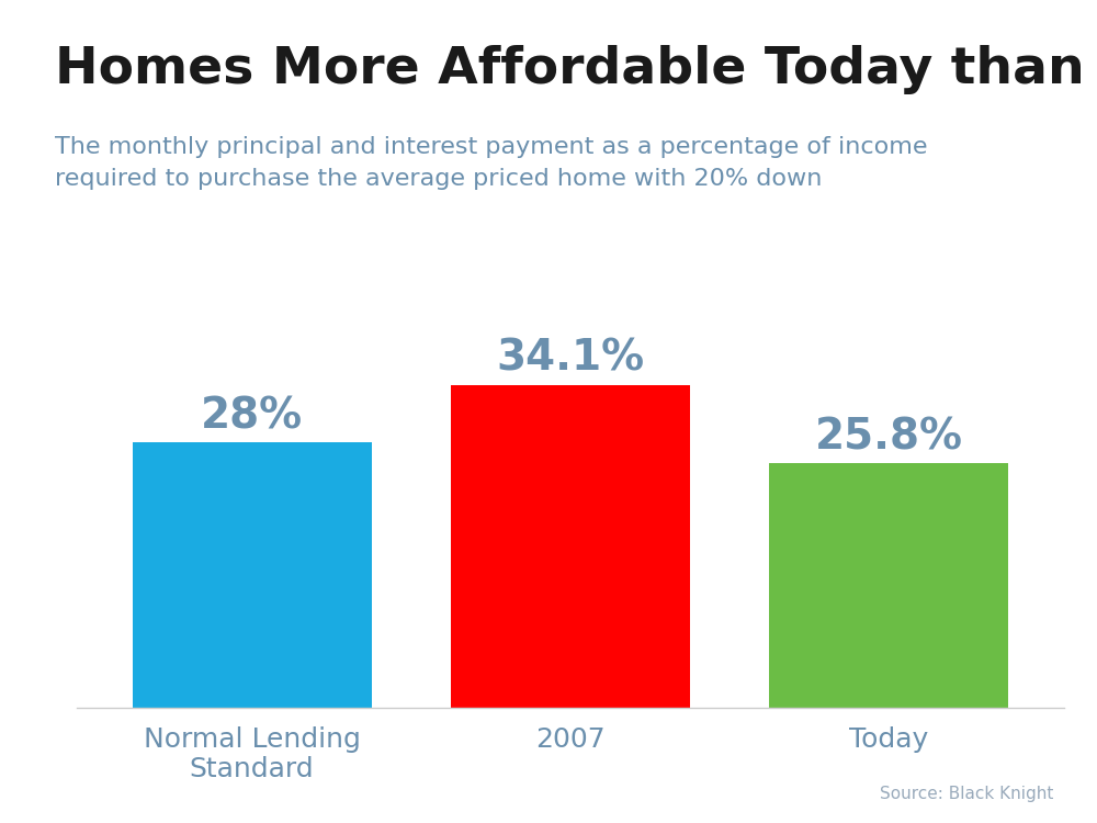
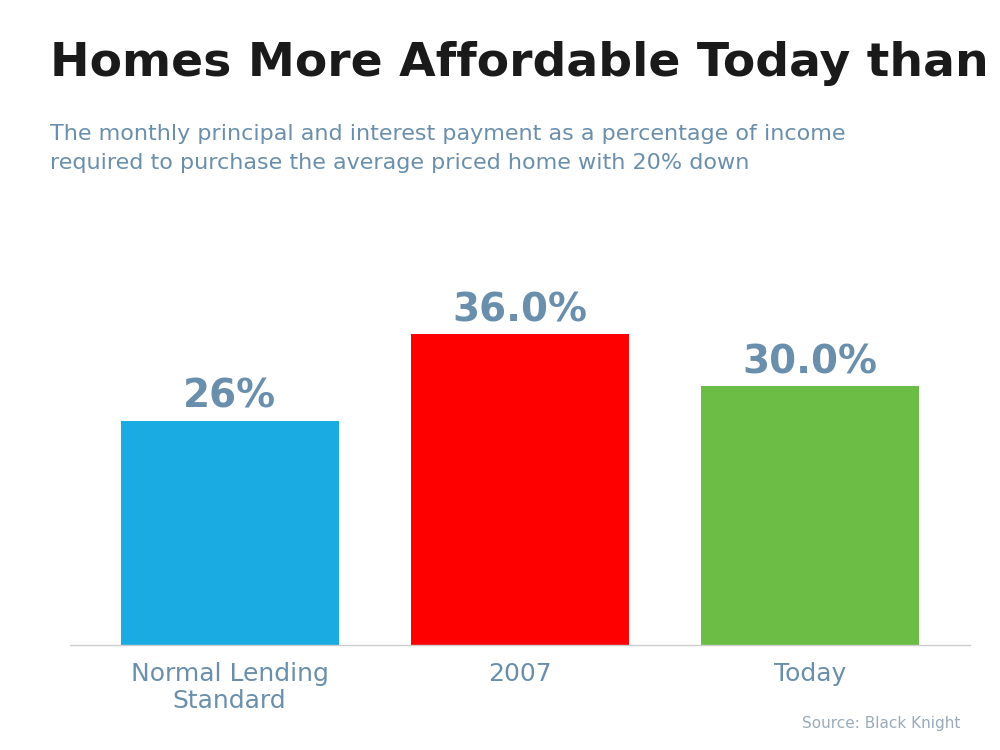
Normal Lending Standard: 28% -> 26%
2007: 34.1% -> 36.0%
Today: 25.8% -> 30.0%
